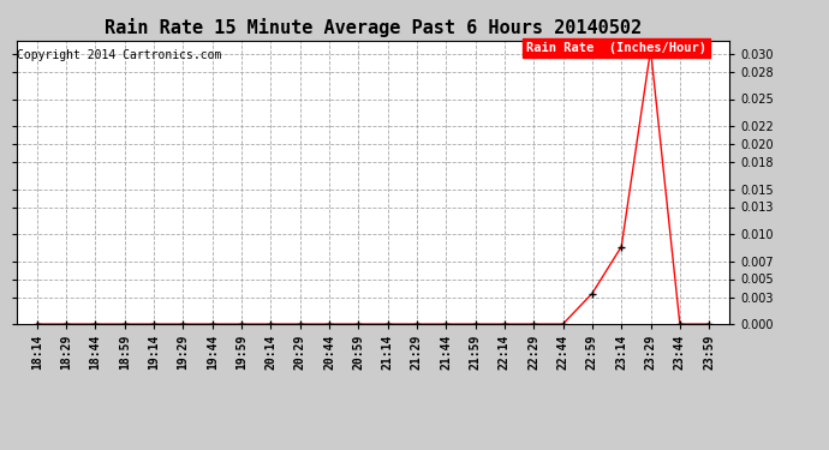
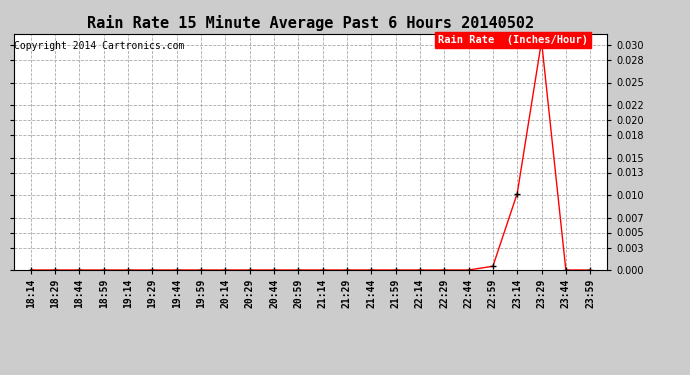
22:59: 0.0034 -> 0.0005
23:14: 0.0086 -> 0.0102
